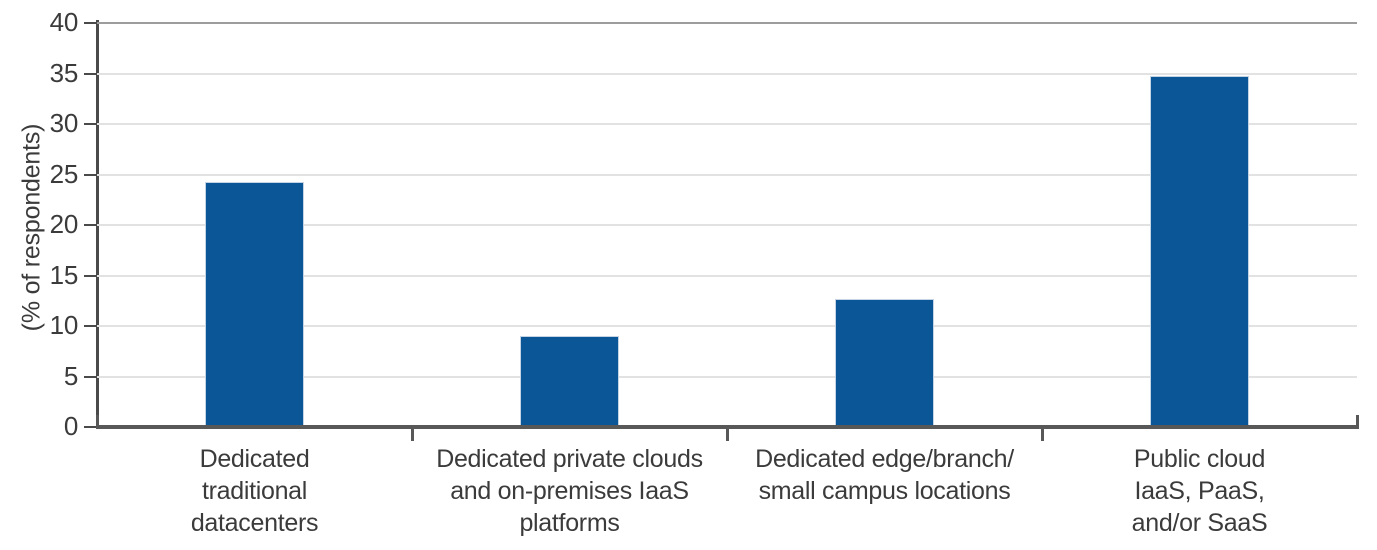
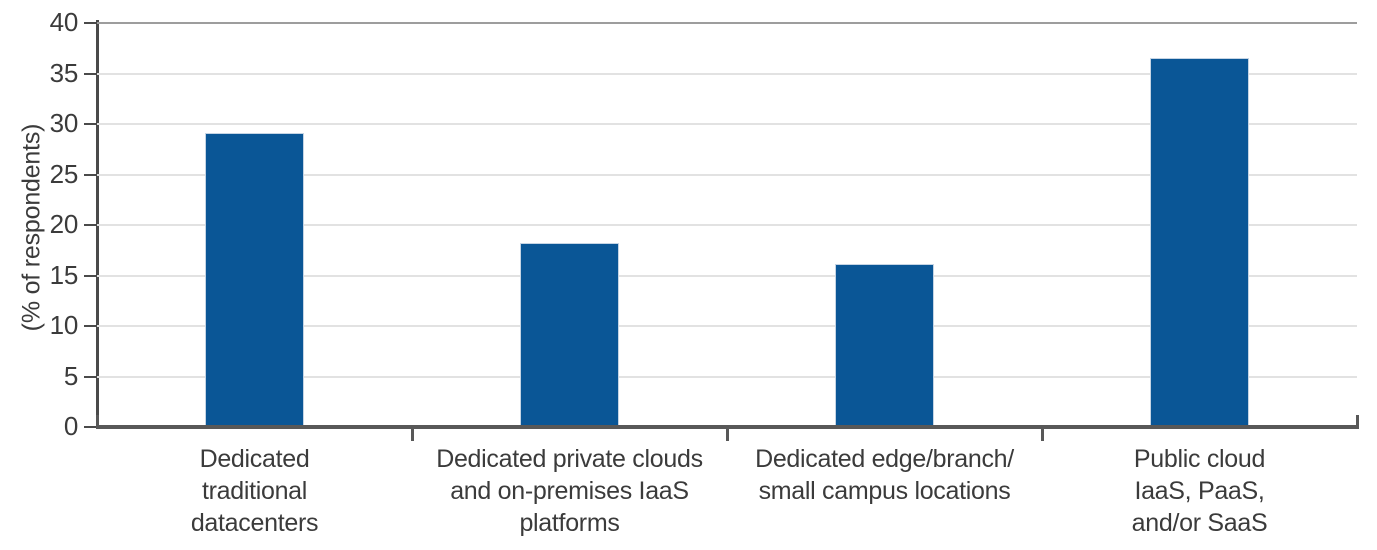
Dedicated traditional datacenters: 24.2 -> 29.0
Dedicated private clouds and on-premises IaaS platforms: 8.9 -> 18.1
Dedicated edge/branch/ small campus locations: 12.6 -> 16.0
Public cloud IaaS, PaaS, and/or SaaS: 34.7 -> 36.4
